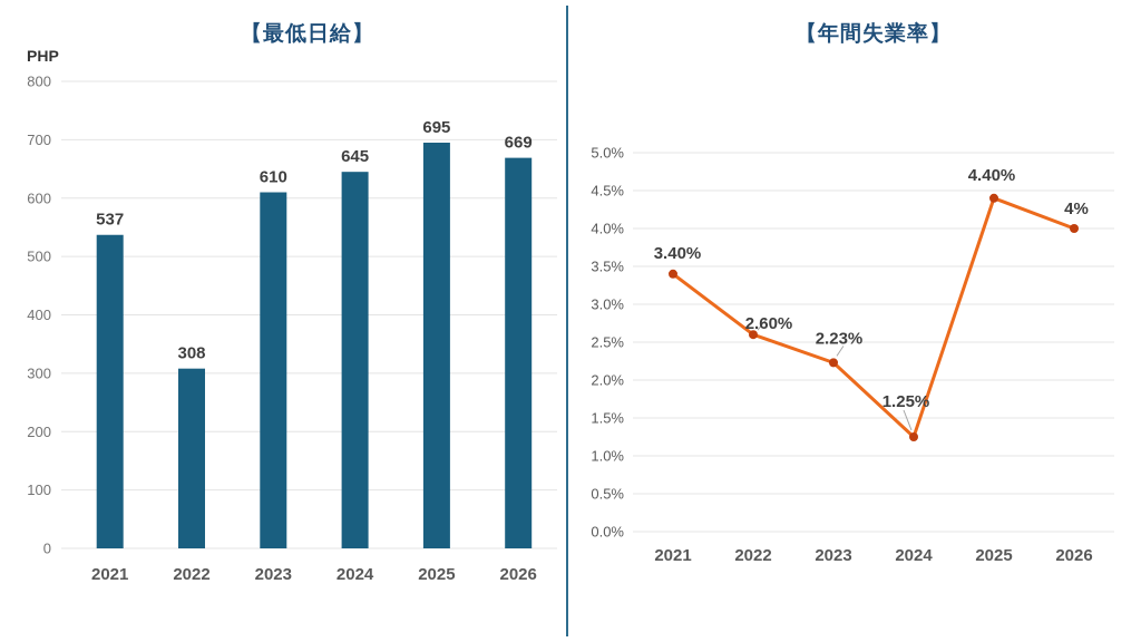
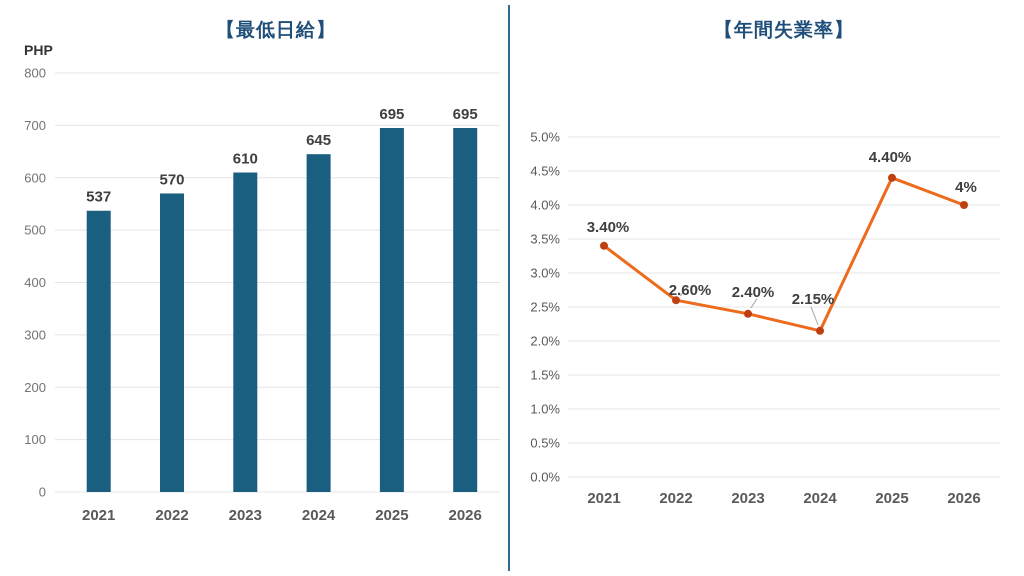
【最低日給】/2022: 308 -> 570
【最低日給】/2026: 669 -> 695
【年間失業率】/2023: 2.23% -> 2.40%
【年間失業率】/2024: 1.25% -> 2.15%
